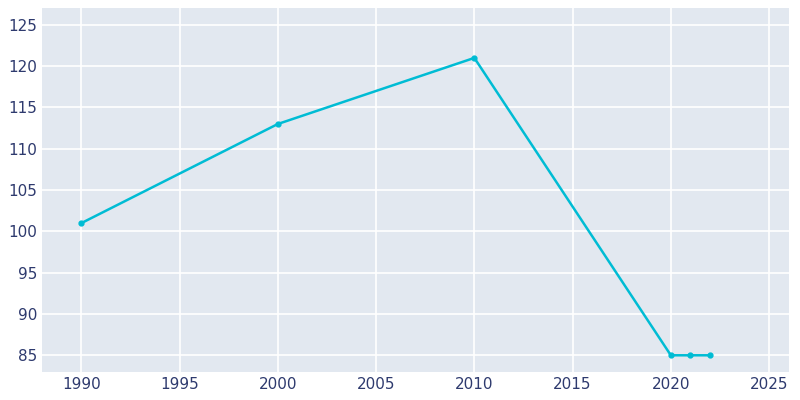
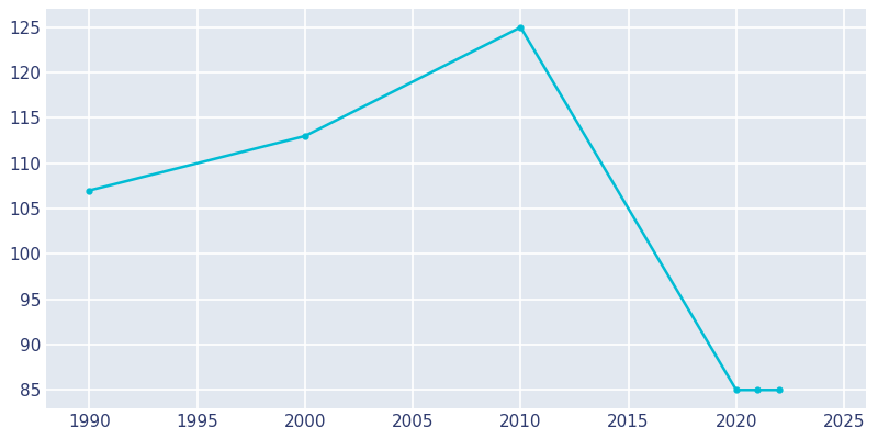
1990: 101 -> 107
2010: 121 -> 125
